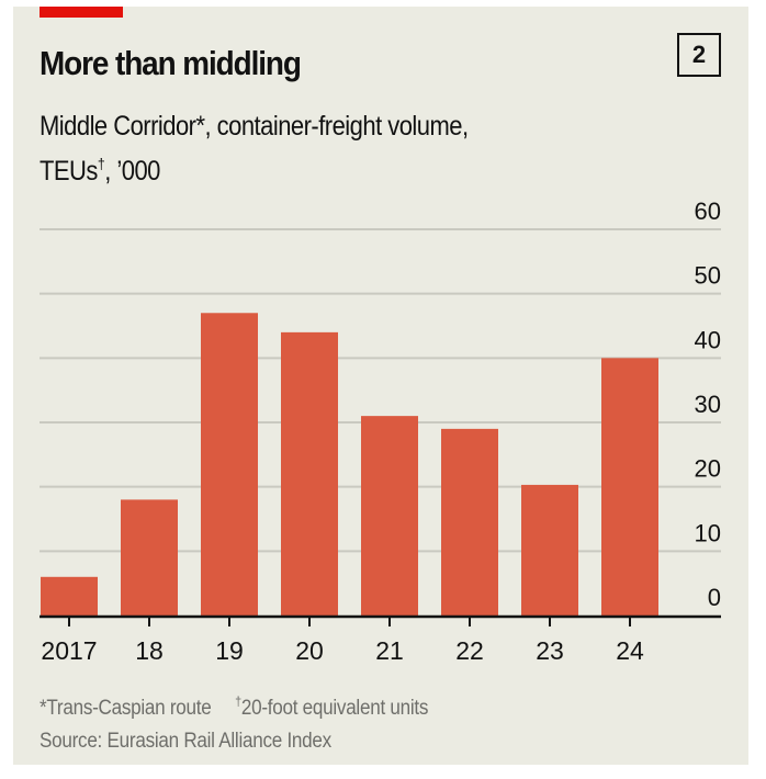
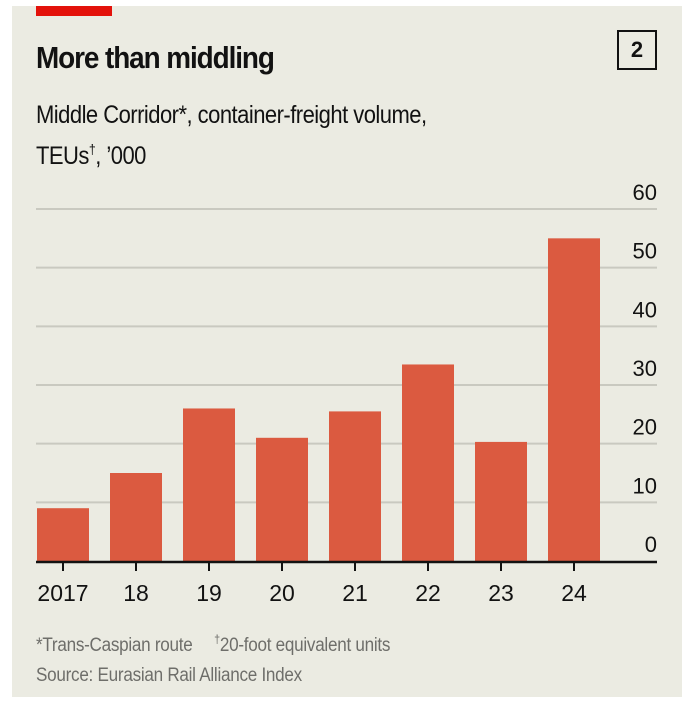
2017: 6 -> 9
18: 18 -> 15
19: 47 -> 26
20: 44 -> 21
21: 31 -> 26
22: 29 -> 34
24: 40 -> 55
